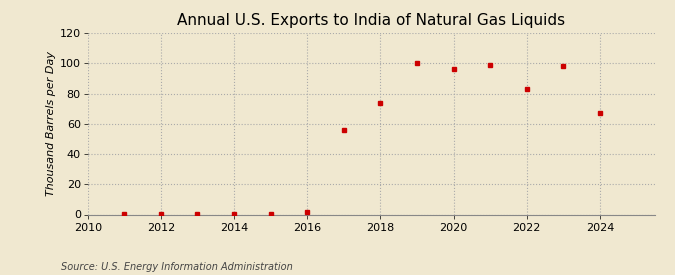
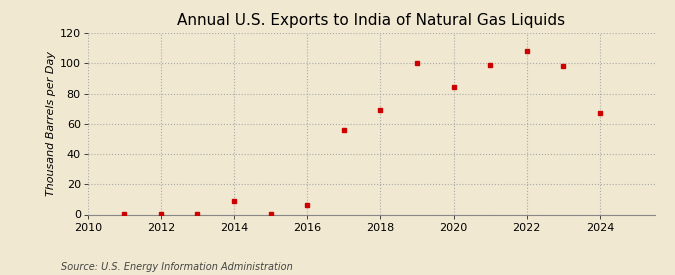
2014: 0 -> 9
2016: 2 -> 6
2018: 74 -> 69
2020: 96 -> 84
2022: 83 -> 108
